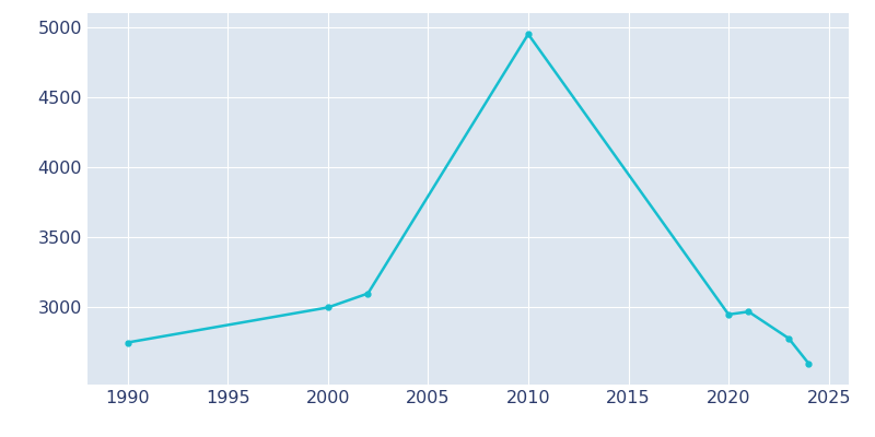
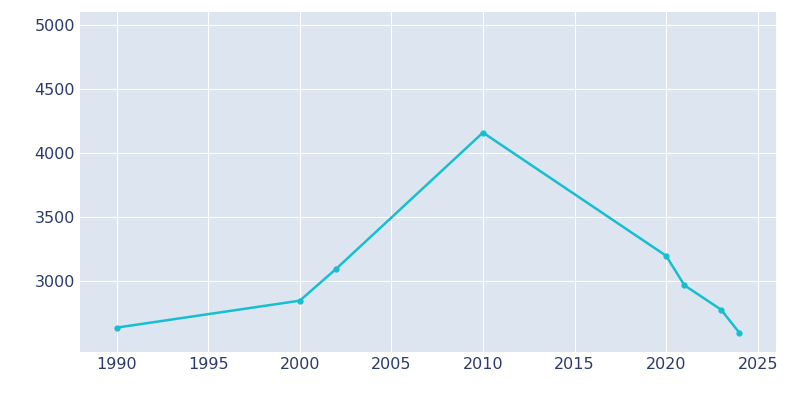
1990: 2750 -> 2640
2000: 3000 -> 2850
2010: 4950 -> 4160
2020: 2950 -> 3200
